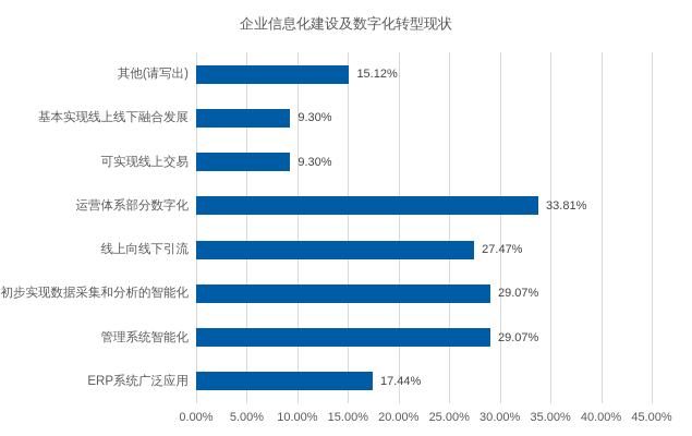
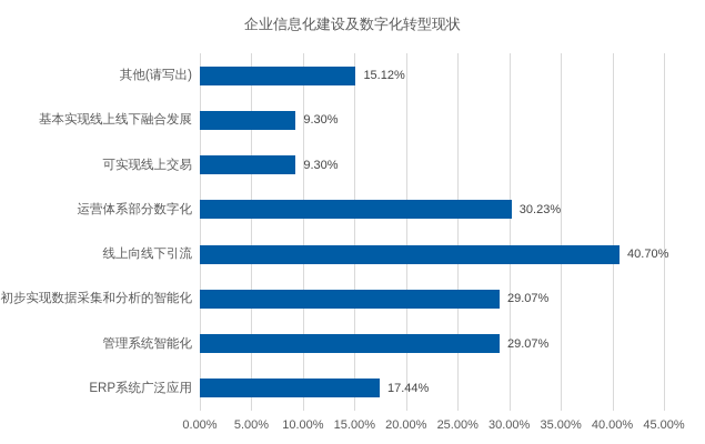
运营体系部分数字化: 33.81% -> 30.23%
线上向线下引流: 27.47% -> 40.70%
